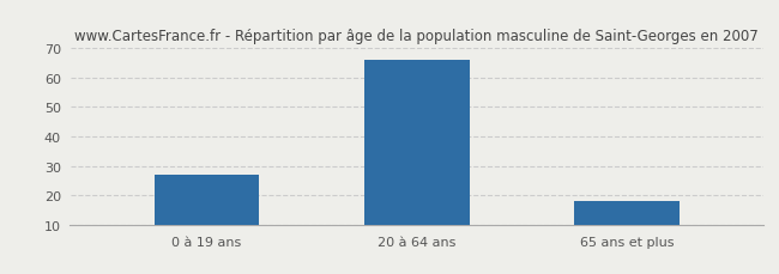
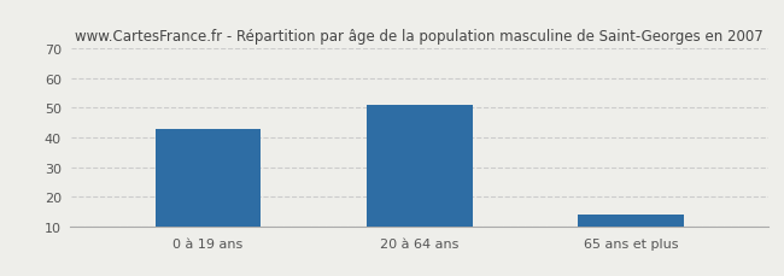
0 à 19 ans: 27 -> 43
20 à 64 ans: 66 -> 51
65 ans et plus: 18 -> 14
